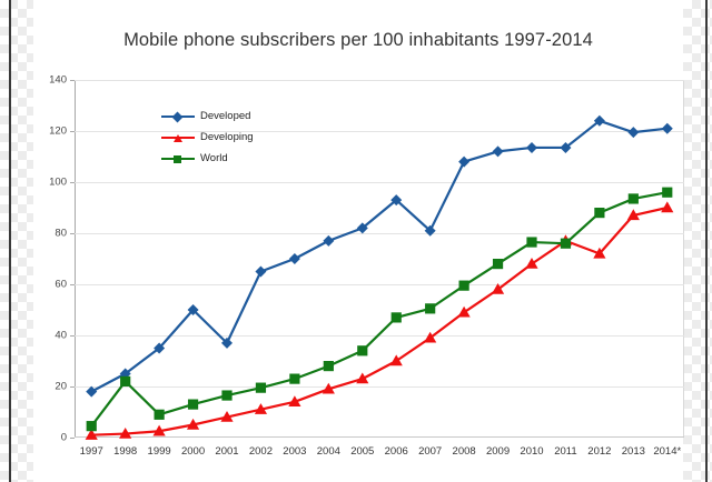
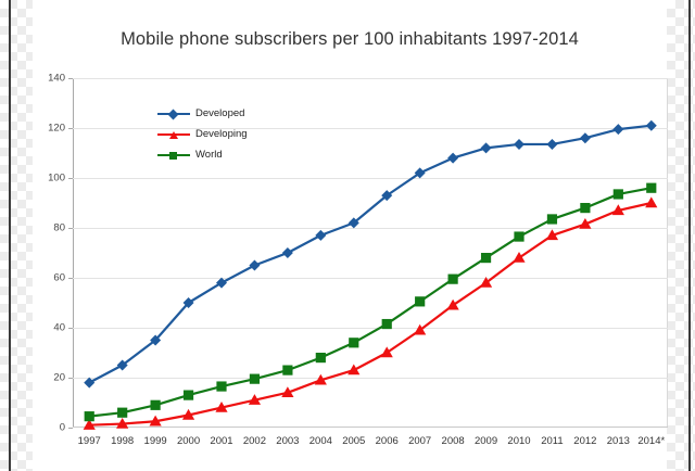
World/1998: 22 -> 6
Developed/2001: 37 -> 58
World/2006: 47 -> 42
Developed/2007: 81 -> 102
World/2011: 76 -> 84
Developed/2012: 124 -> 116
Developing/2012: 72 -> 82
